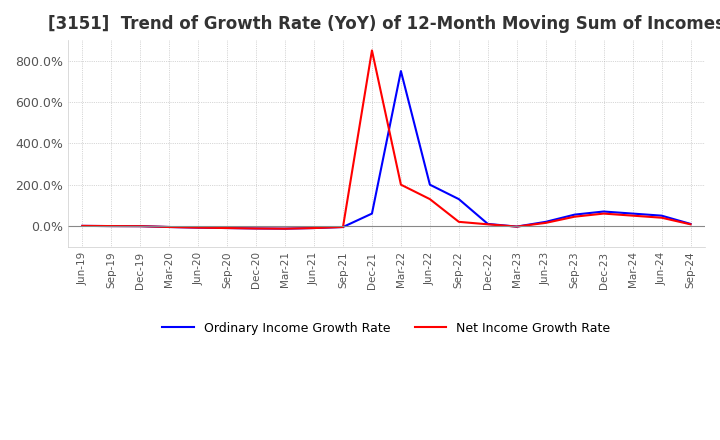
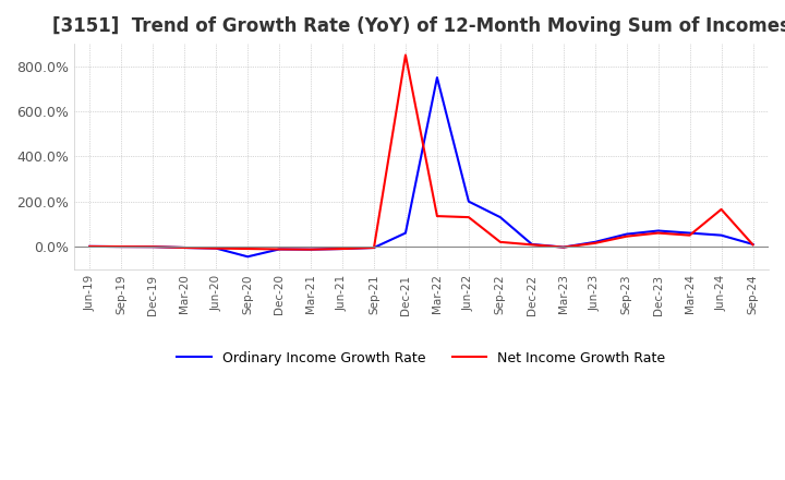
Ordinary Income Growth Rate/Sep-20: -10% -> -45%
Net Income Growth Rate/Mar-22: 200% -> 135%
Net Income Growth Rate/Jun-24: 40% -> 165%
